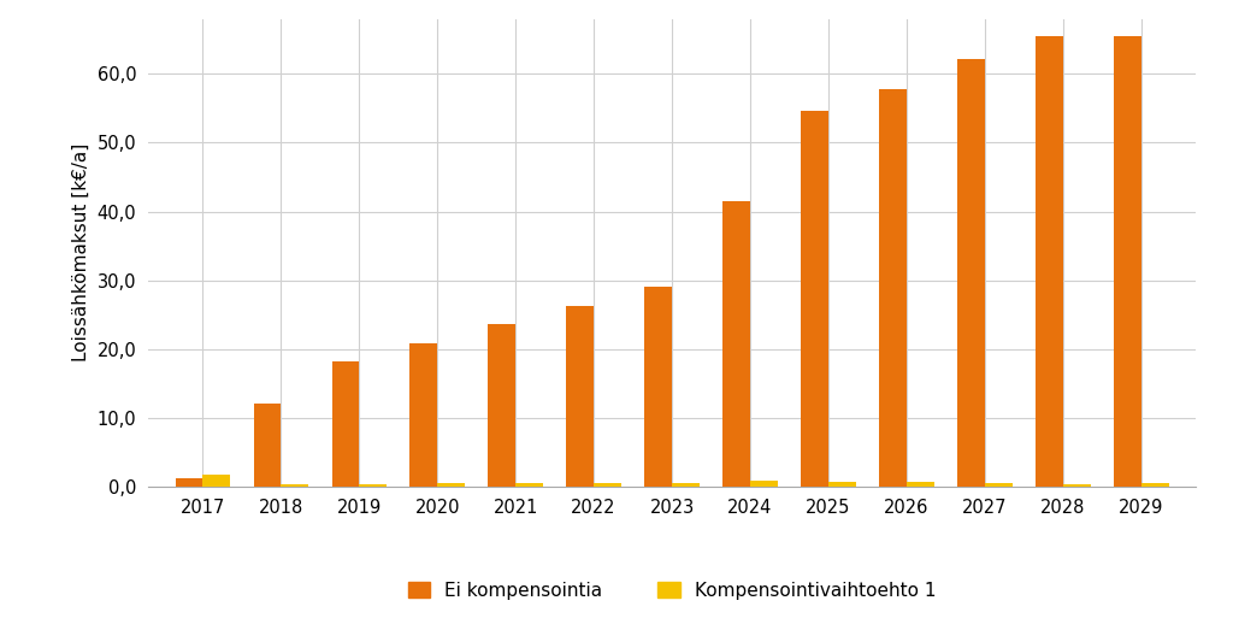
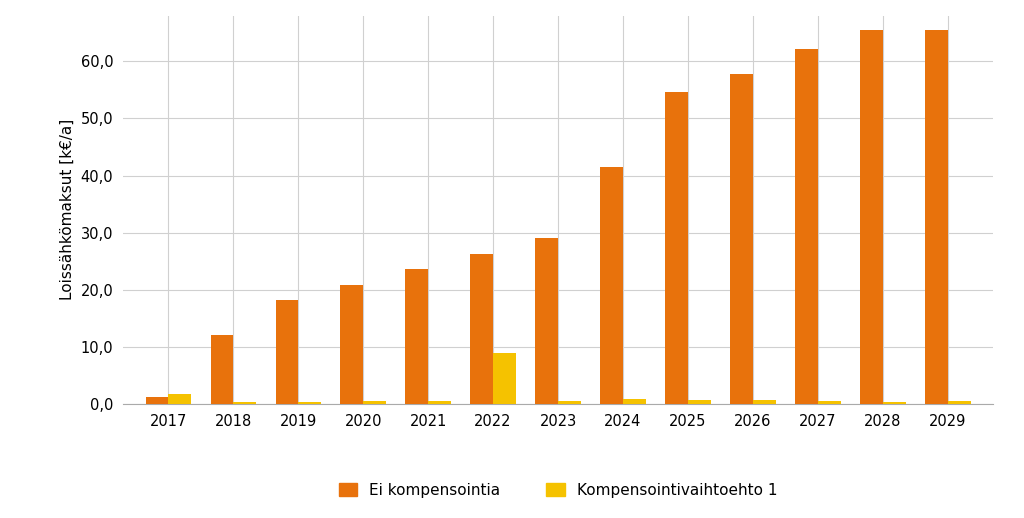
Kompensointivaihtoehto 1/2022: 0,5 -> 9,0
